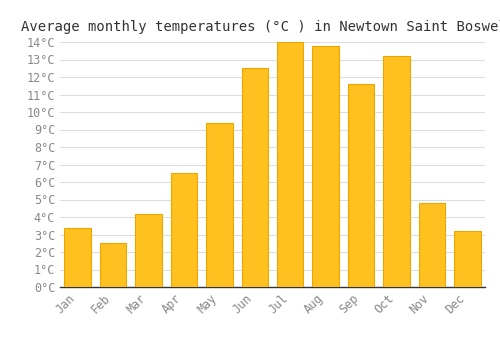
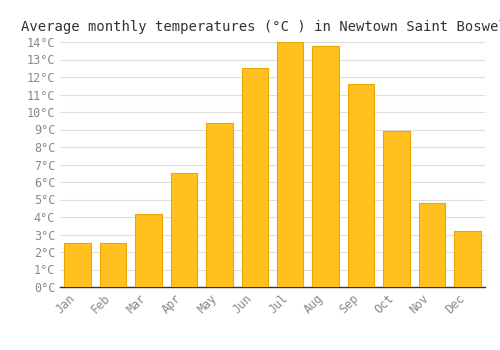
Jan: 3.4°C -> 2.5°C
Oct: 13.2°C -> 8.9°C
